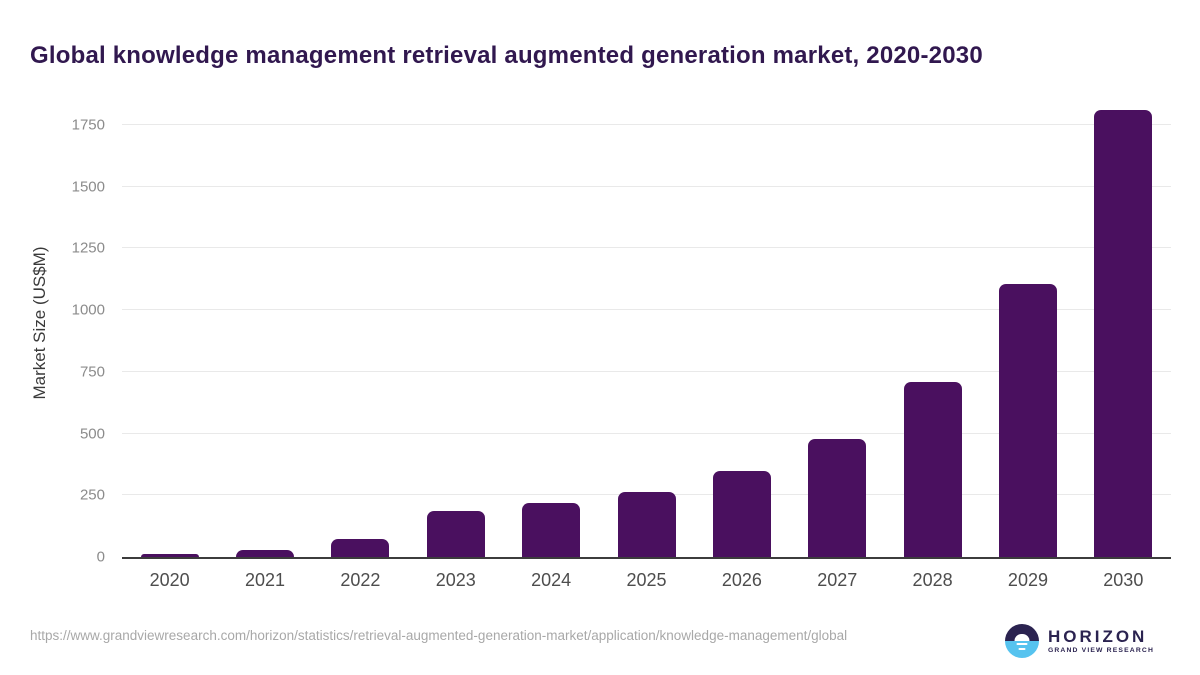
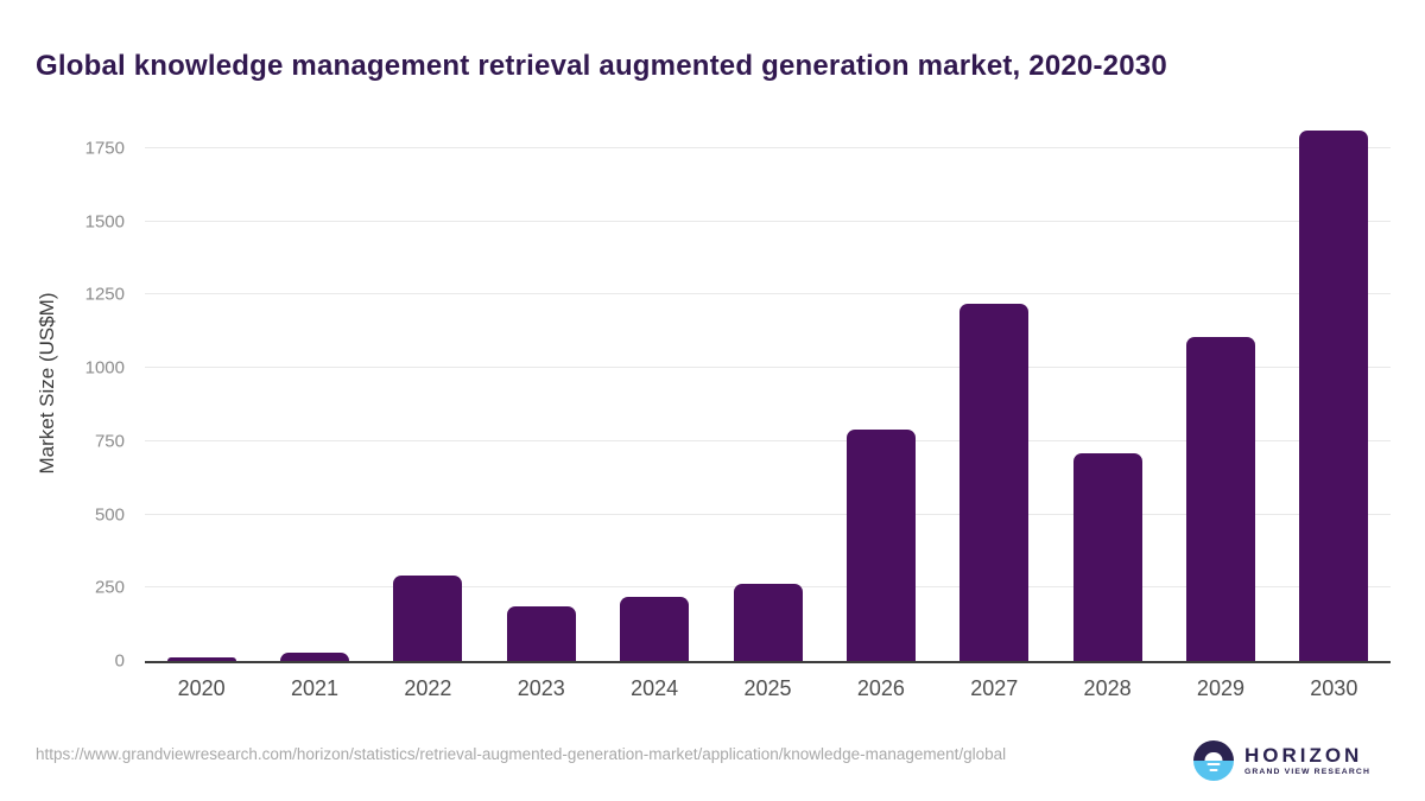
2022: 70 -> 290
2026: 350 -> 790
2027: 480 -> 1220
